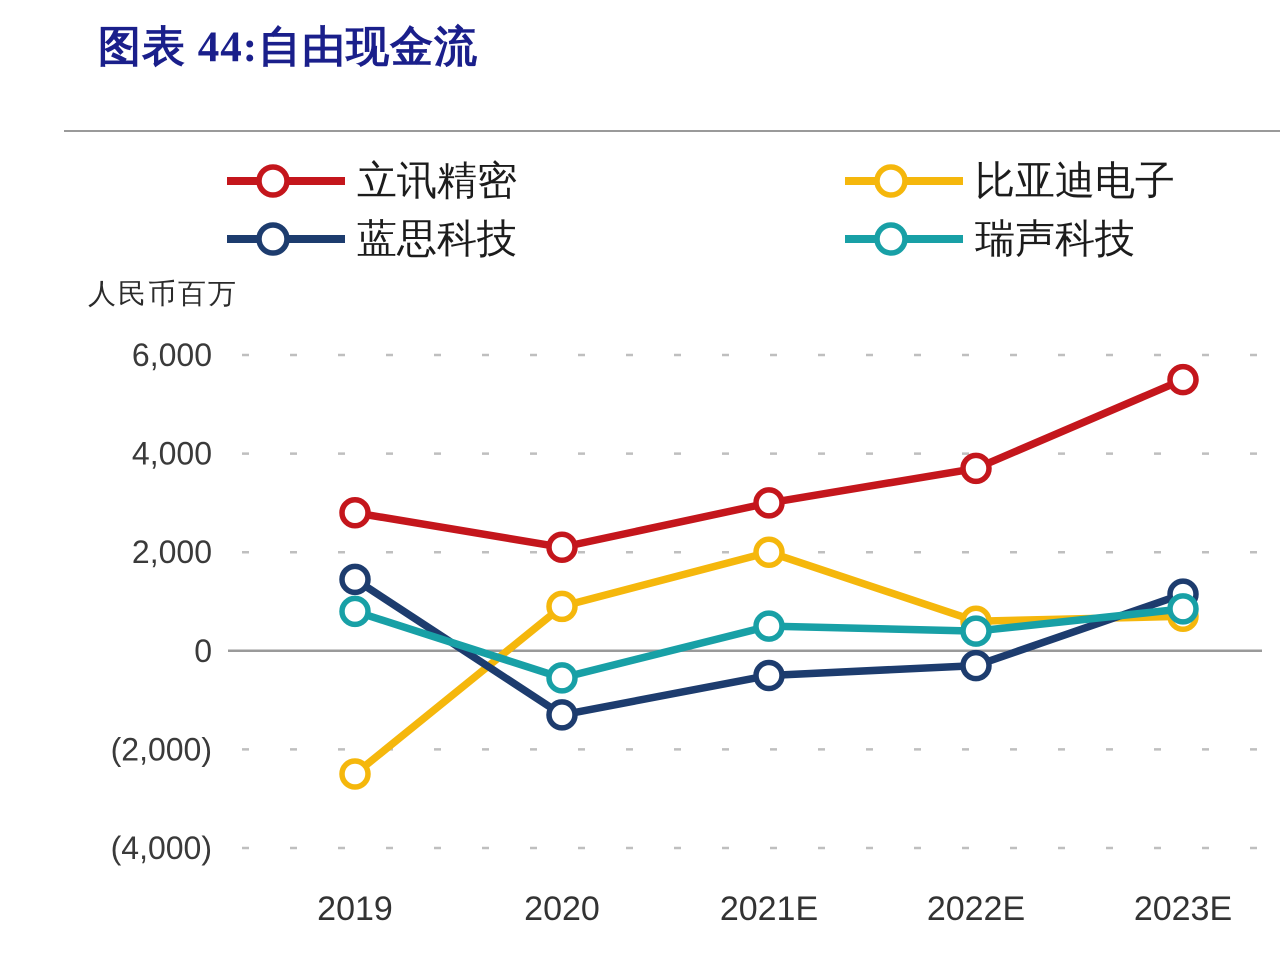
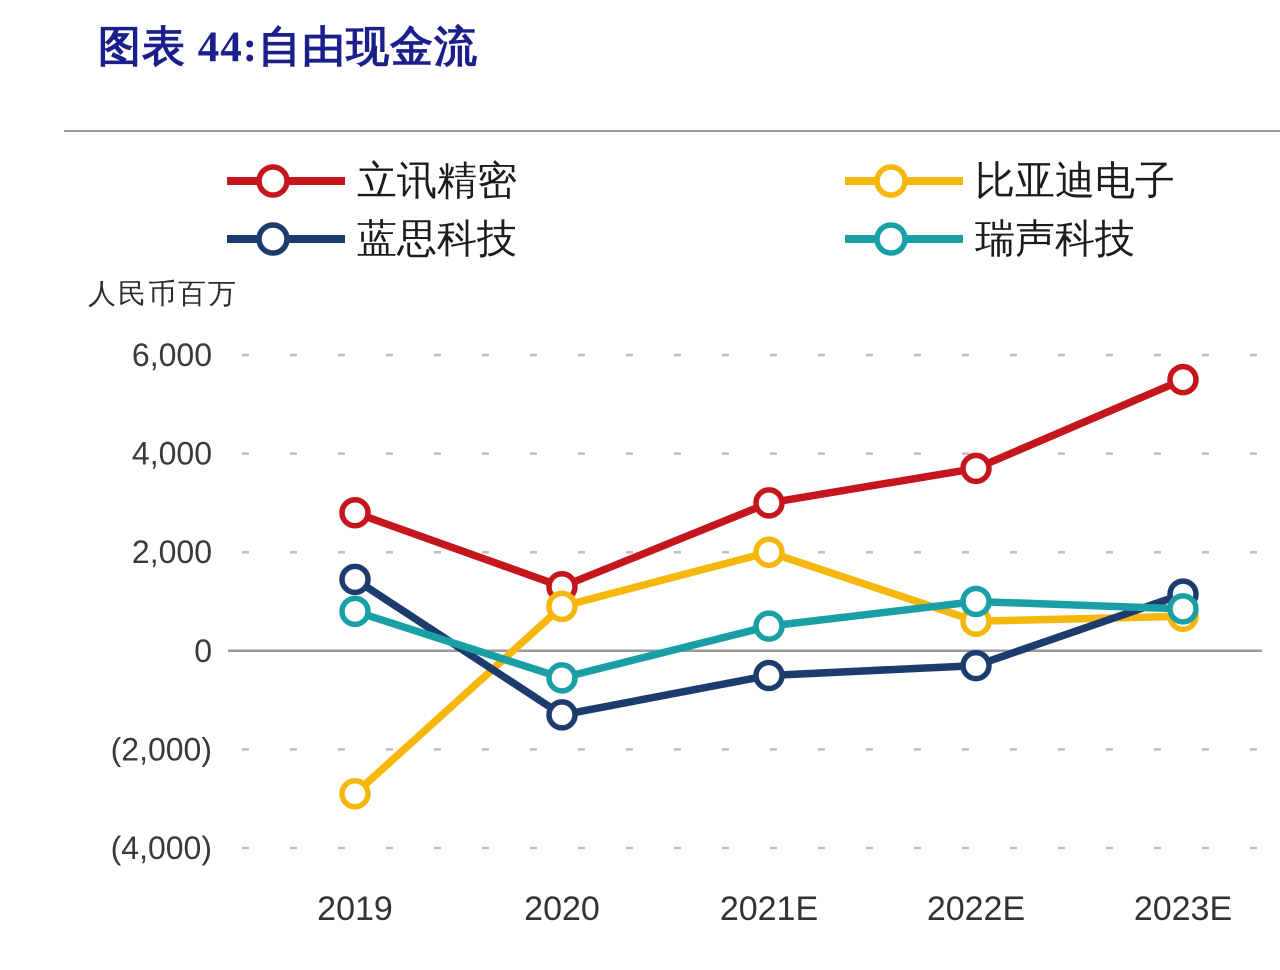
比亚迪电子/2019: -2500 -> -2900
立讯精密/2020: 2100 -> 1300
瑞声科技/2022E: 400 -> 1000
